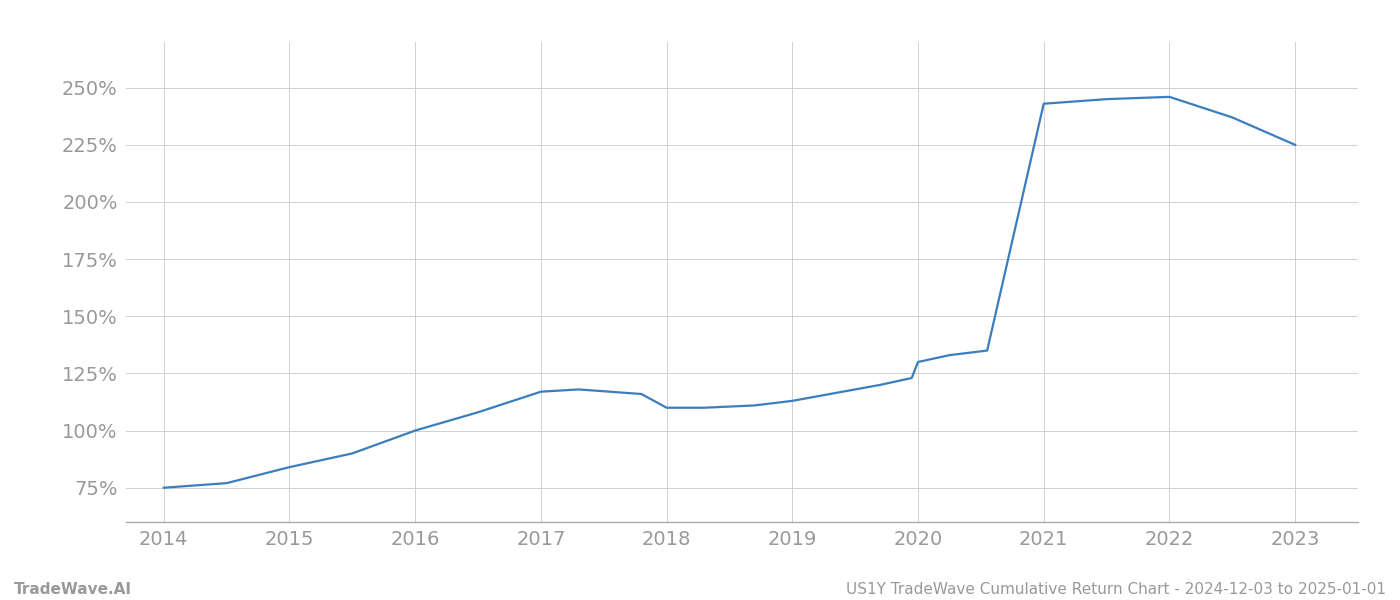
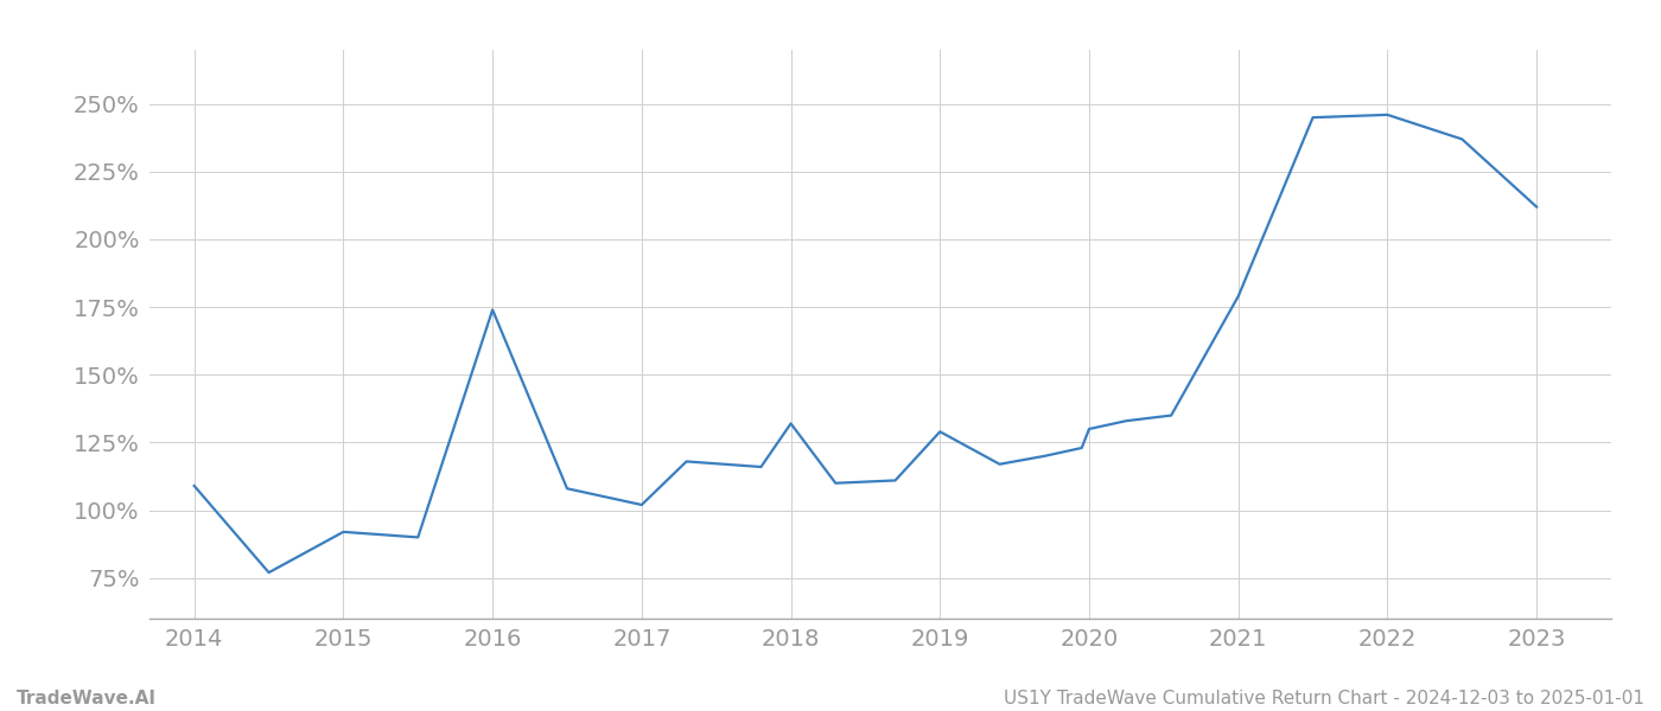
2014: 75% -> 109%
2015: 84% -> 92%
2016: 100% -> 174%
2017: 117% -> 102%
2018: 110% -> 132%
2019: 113% -> 129%
2021: 243% -> 179%
2023: 225% -> 212%
